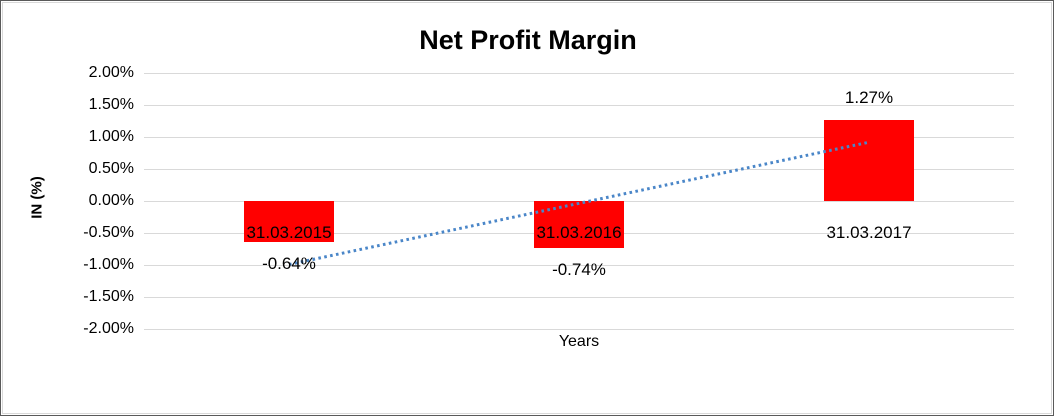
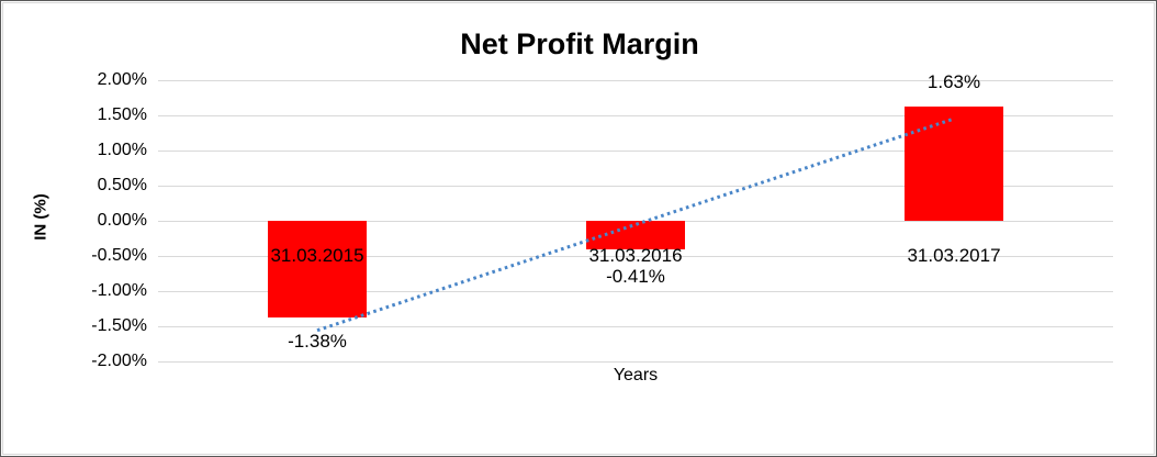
31.03.2015: -0.64% -> -1.38%
31.03.2016: -0.74% -> -0.41%
31.03.2017: 1.27% -> 1.63%
